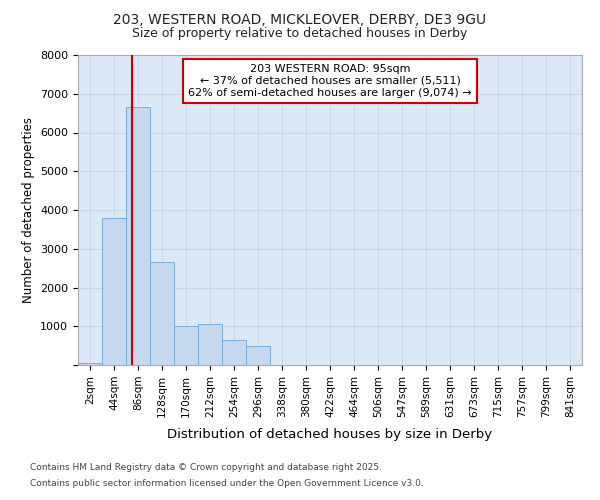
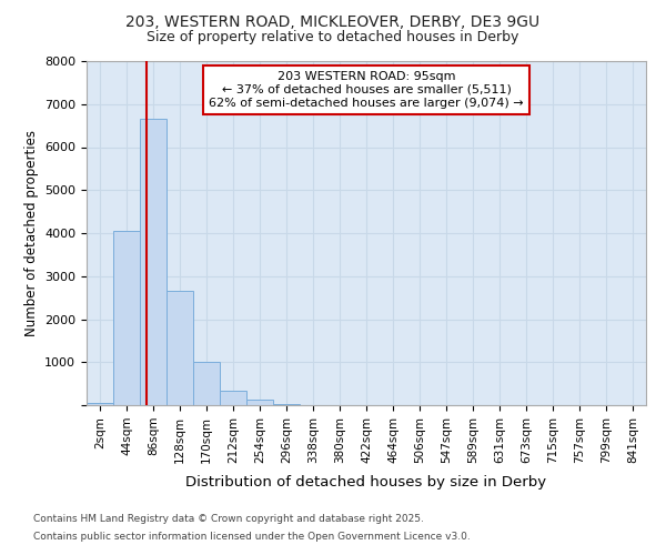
44sqm: 3800 -> 4050
212sqm: 1050 -> 330
254sqm: 650 -> 120
296sqm: 500 -> 20
